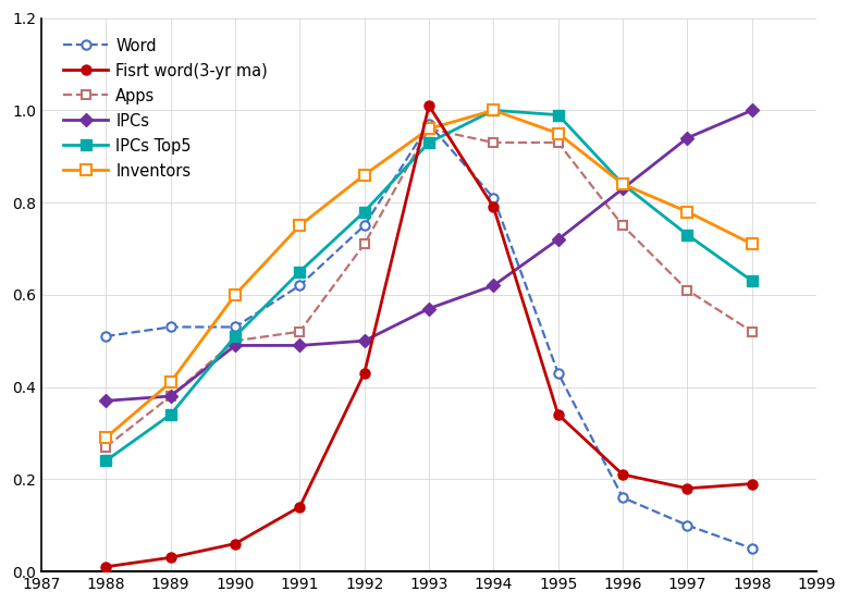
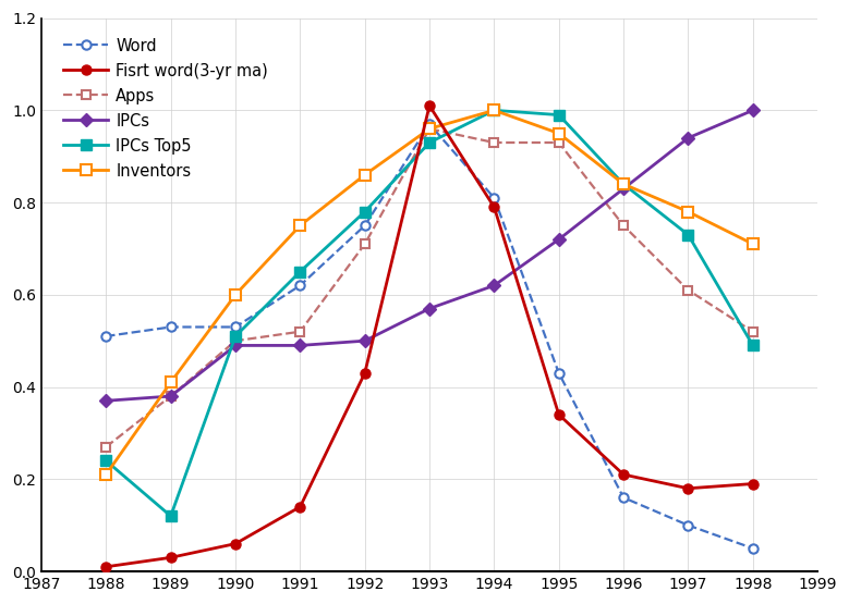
Inventors/1988: 0.29 -> 0.21
IPCs Top5/1989: 0.34 -> 0.12
IPCs Top5/1998: 0.63 -> 0.49
